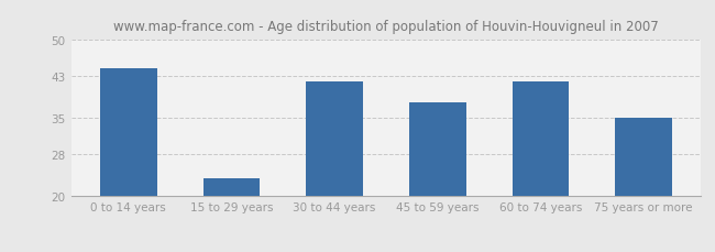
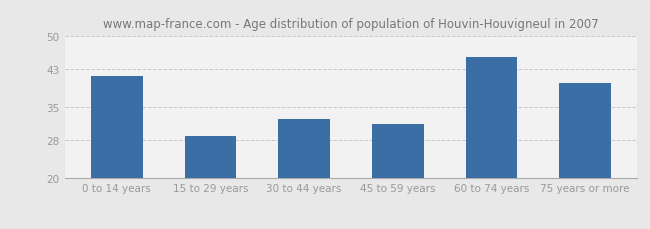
0 to 14 years: 44.5 -> 41.5
15 to 29 years: 23.5 -> 29.0
30 to 44 years: 42.0 -> 32.5
45 to 59 years: 38.0 -> 31.5
60 to 74 years: 42.0 -> 45.5
75 years or more: 35.0 -> 40.0
